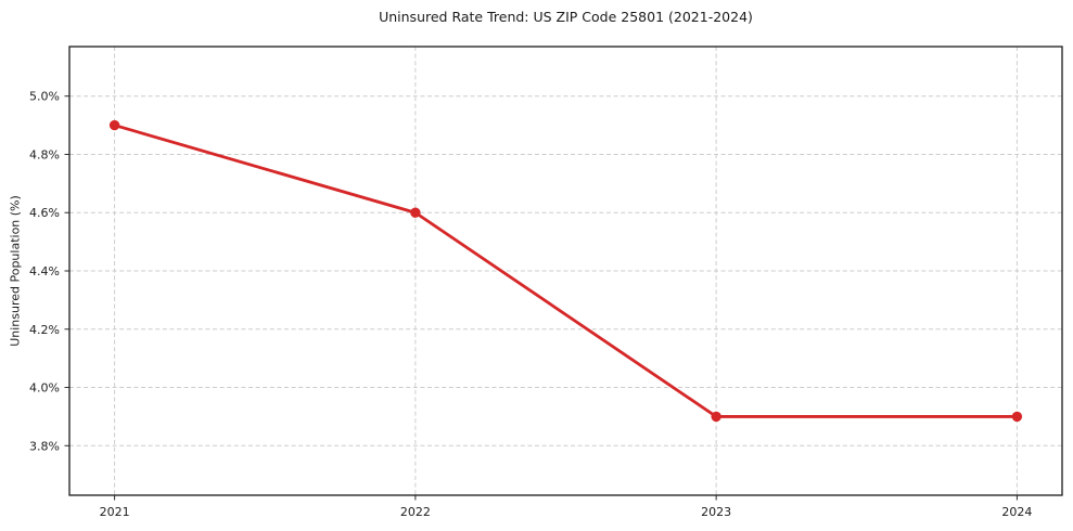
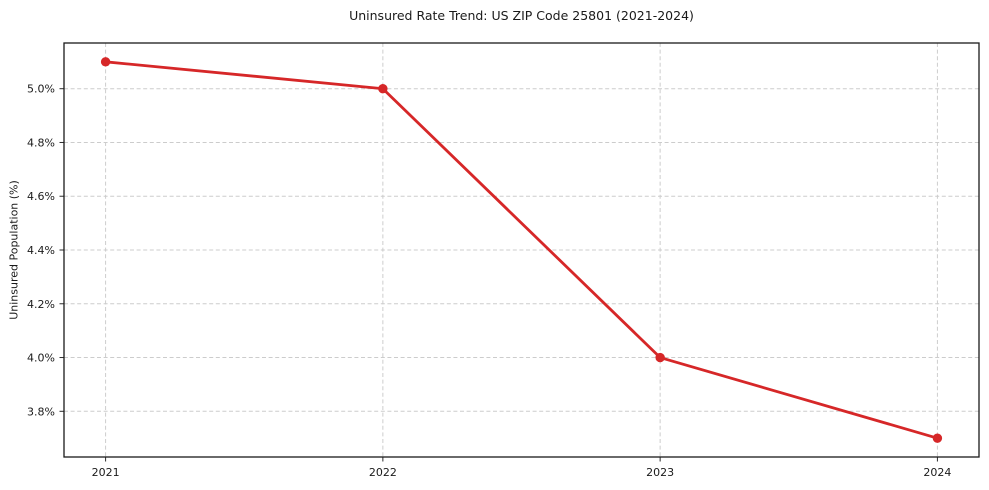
2021: 4.9% -> 5.1%
2022: 4.6% -> 5.0%
2023: 3.9% -> 4.0%
2024: 3.9% -> 3.7%
